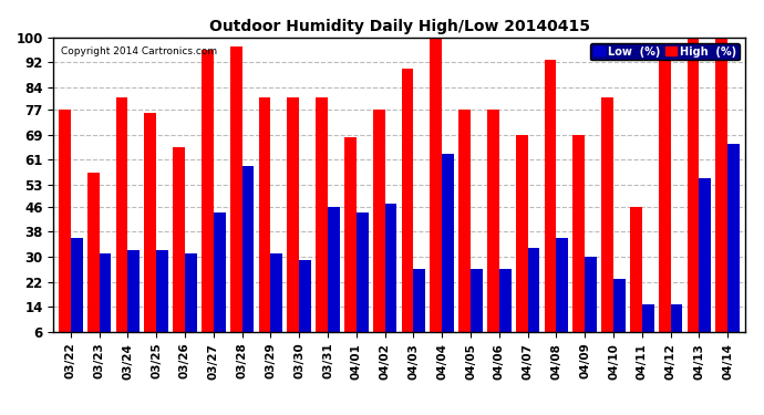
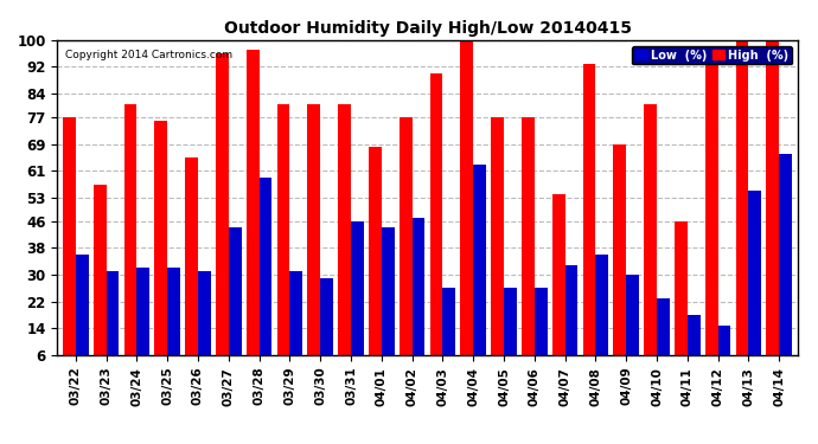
High (%)/04/07: 69 -> 54
Low (%)/04/11: 15 -> 18
